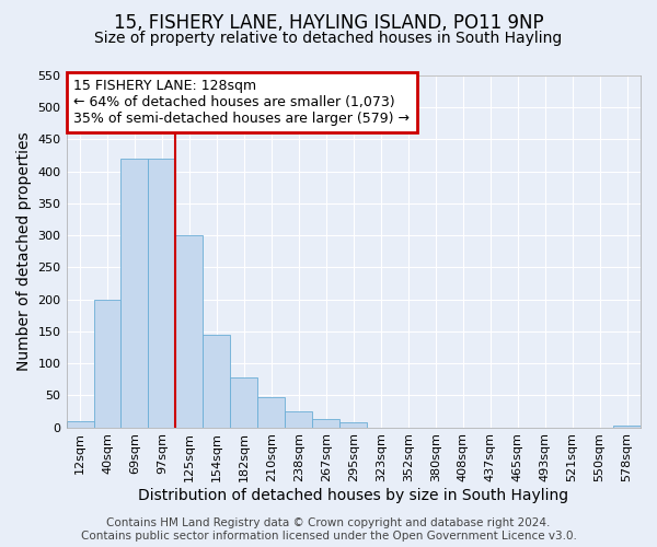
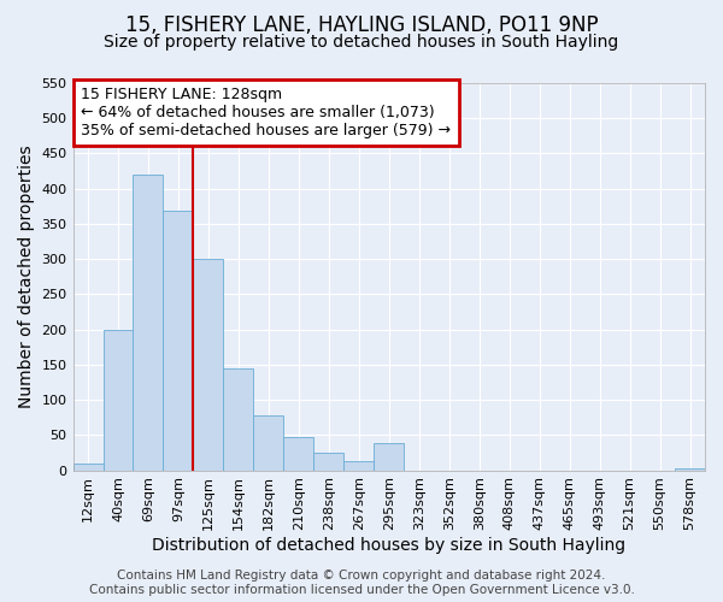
97sqm: 420 -> 368
295sqm: 8 -> 38
